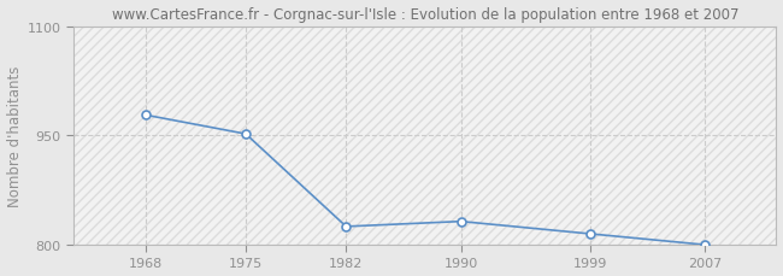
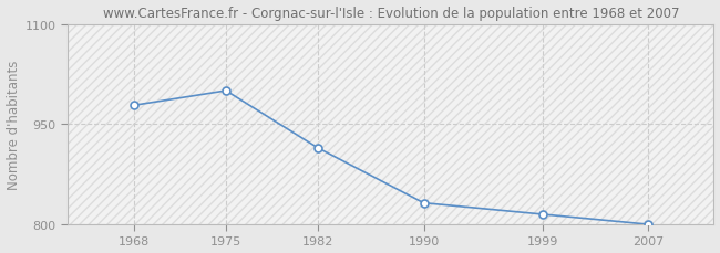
1975: 952 -> 1000
1982: 825 -> 914
